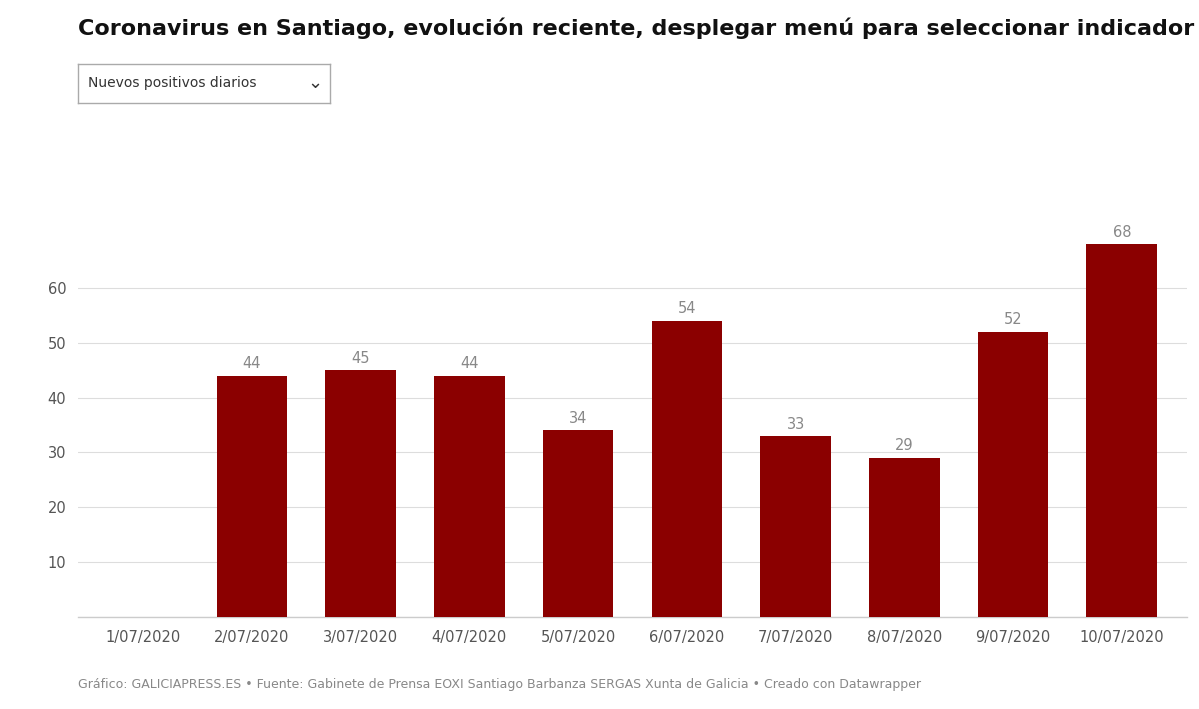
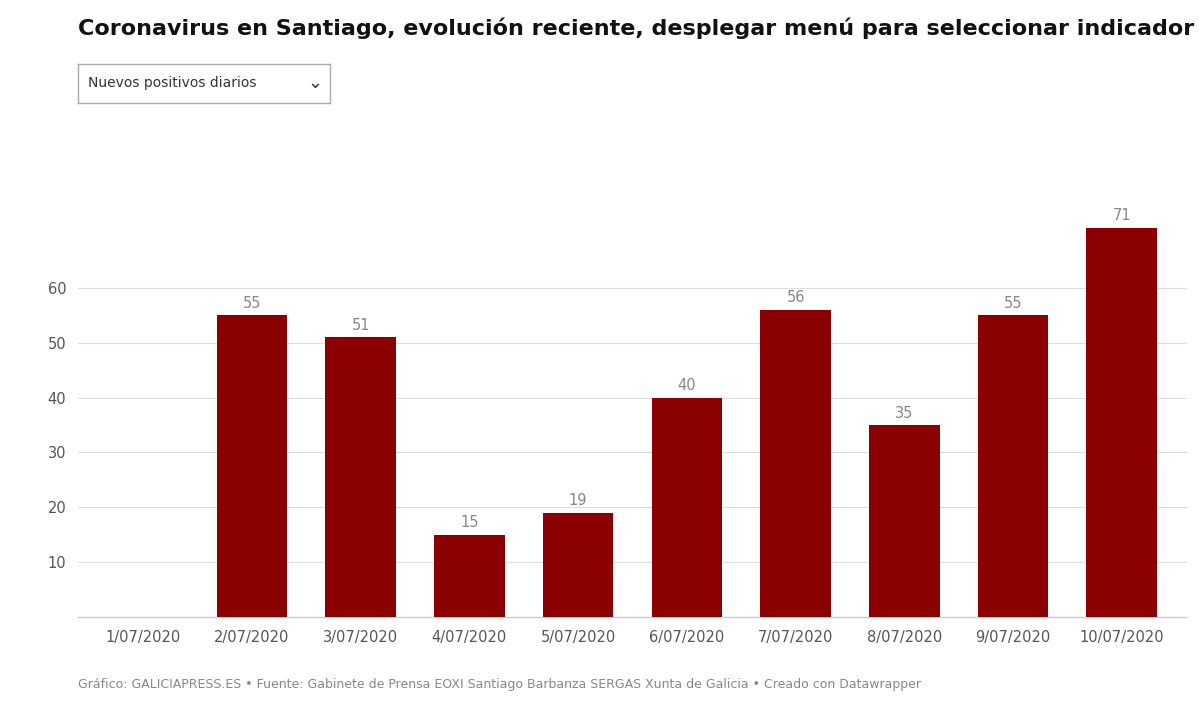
2/07/2020: 44 -> 55
3/07/2020: 45 -> 51
4/07/2020: 44 -> 15
5/07/2020: 34 -> 19
6/07/2020: 54 -> 40
7/07/2020: 33 -> 56
8/07/2020: 29 -> 35
9/07/2020: 52 -> 55
10/07/2020: 68 -> 71
